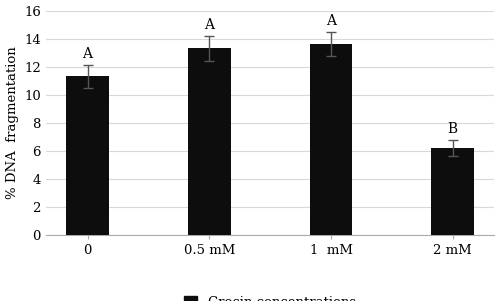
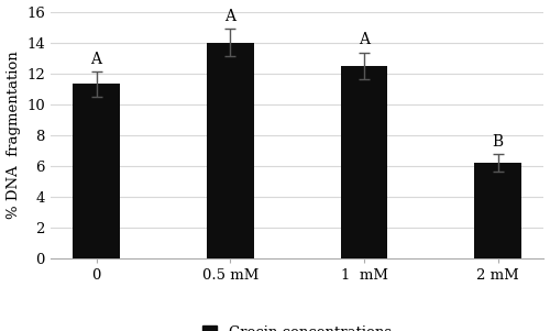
0.5 mM: 13.3 -> 14.0
1 mM: 13.6 -> 12.5
